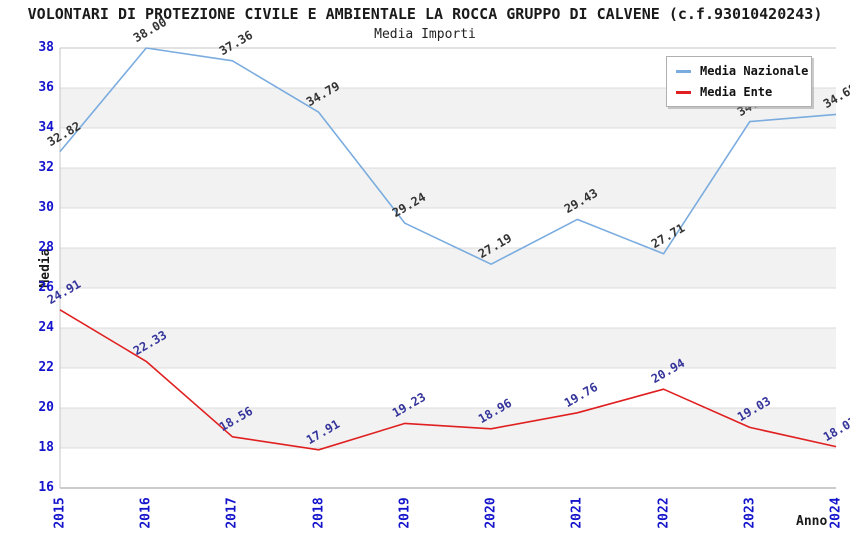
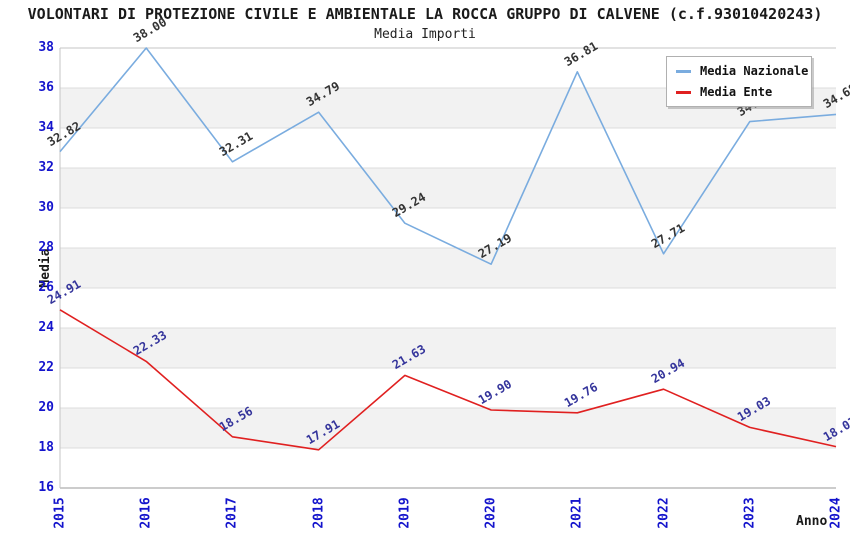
Media Nazionale/2017: 37.36 -> 32.31
Media Ente/2019: 19.23 -> 21.63
Media Ente/2020: 18.96 -> 19.90
Media Nazionale/2021: 29.43 -> 36.81
